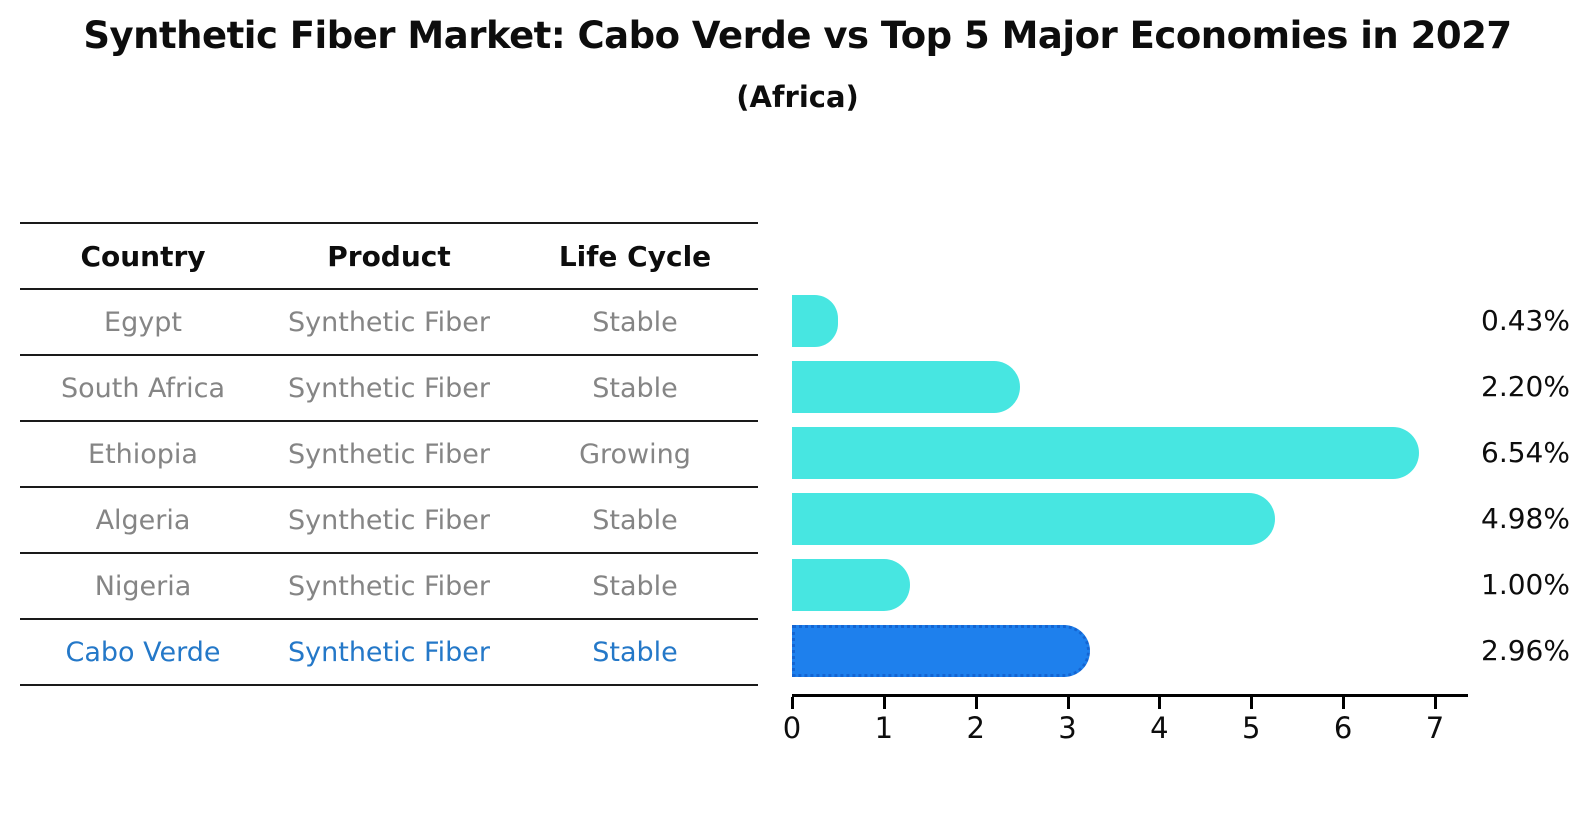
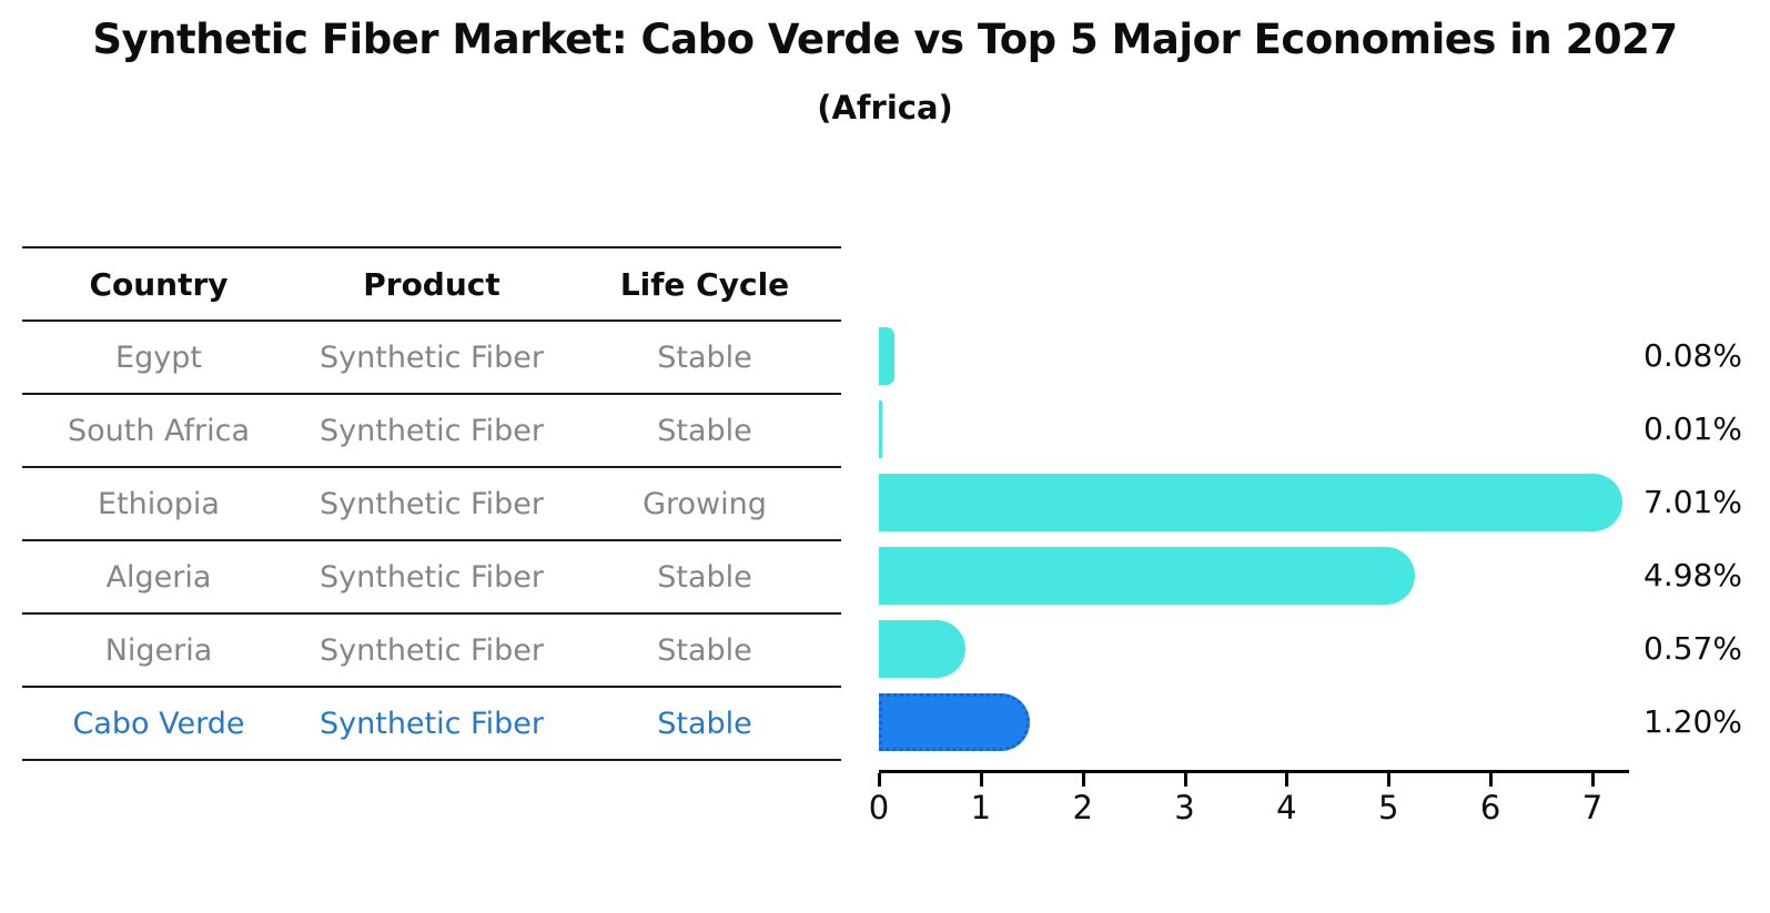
Egypt: 0.43% -> 0.08%
South Africa: 2.20% -> 0.01%
Ethiopia: 6.54% -> 7.01%
Nigeria: 1.00% -> 0.57%
Cabo Verde: 2.96% -> 1.20%
